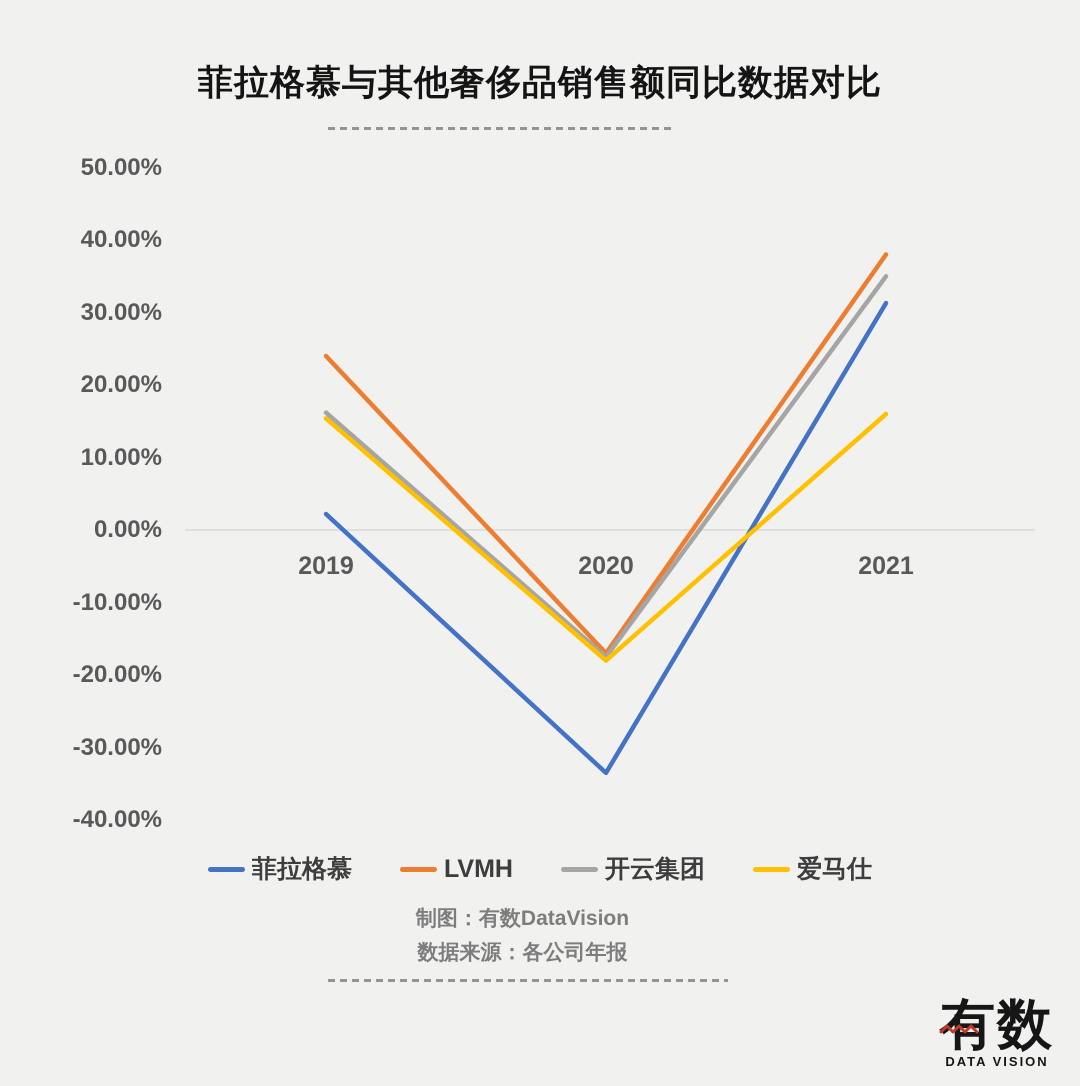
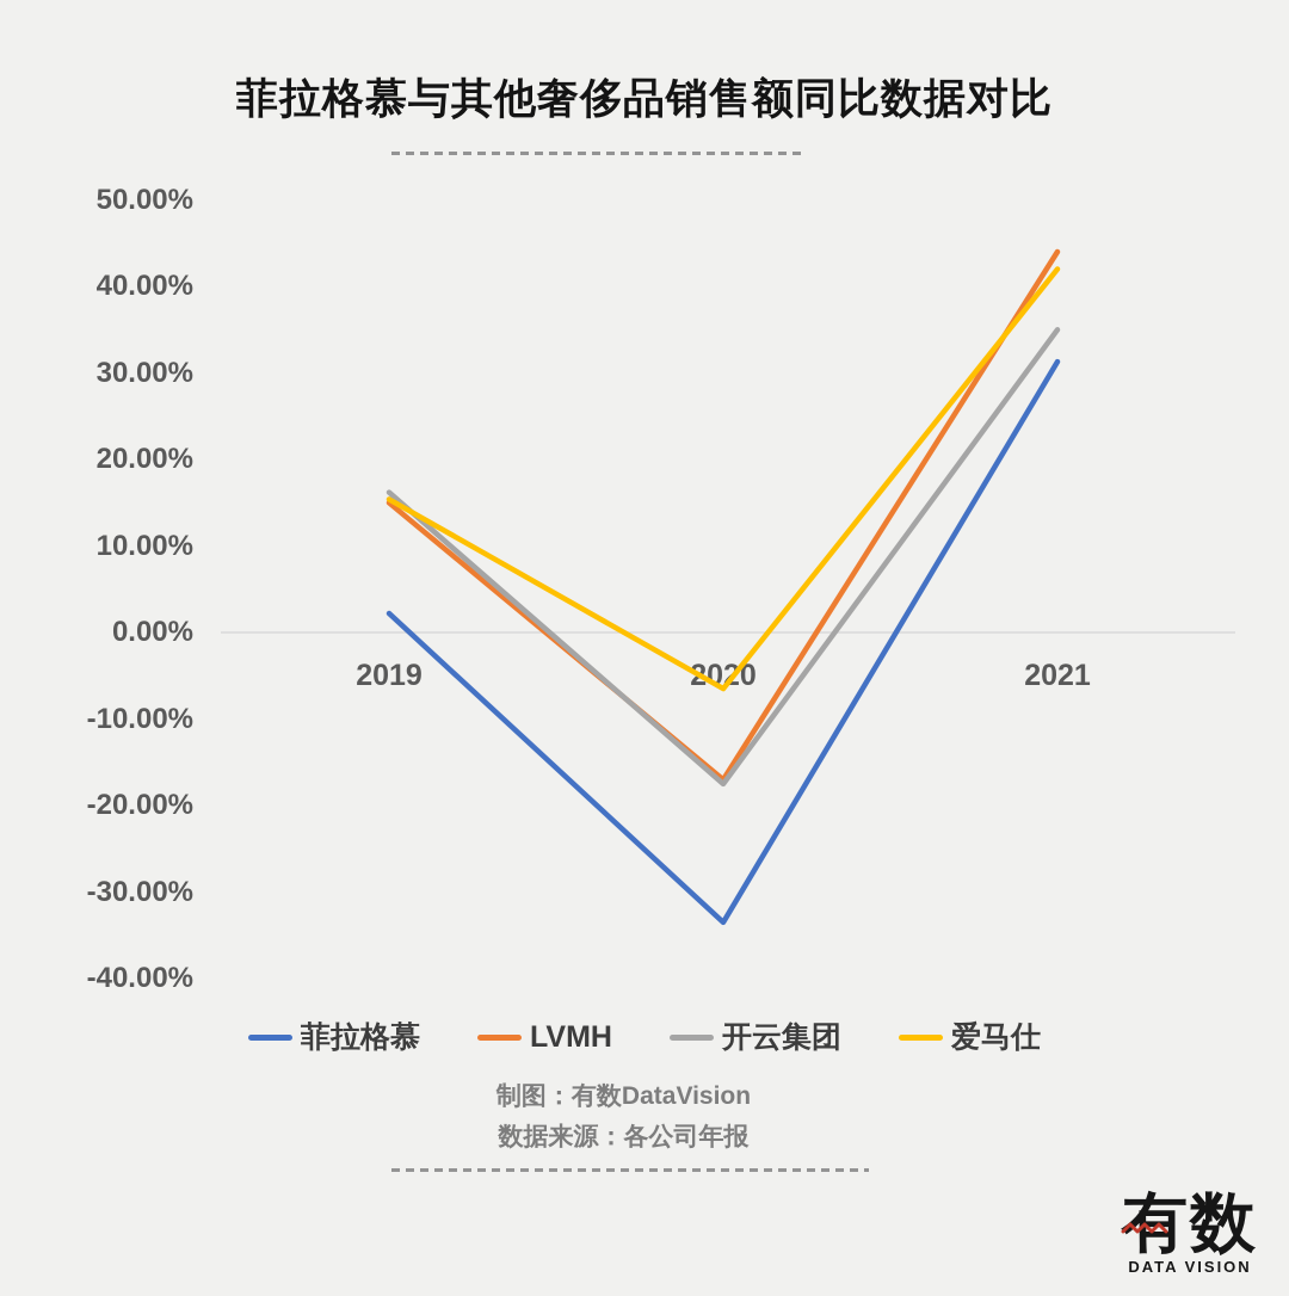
LVMH/2019: 24% -> 15%
爱马仕/2020: -18% -> -6%
LVMH/2021: 38% -> 44%
爱马仕/2021: 16% -> 42%
